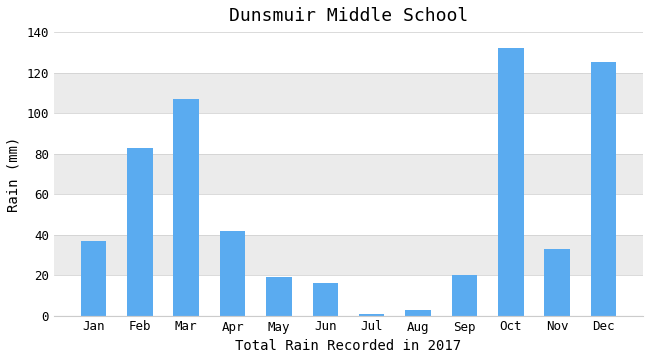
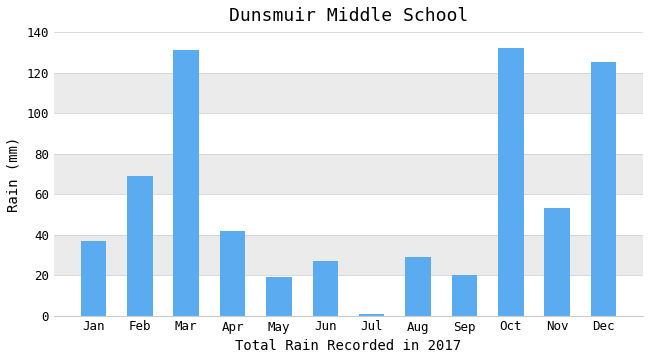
Feb: 83 -> 69
Mar: 107 -> 131
Jun: 16 -> 27
Aug: 3 -> 29
Nov: 33 -> 53
